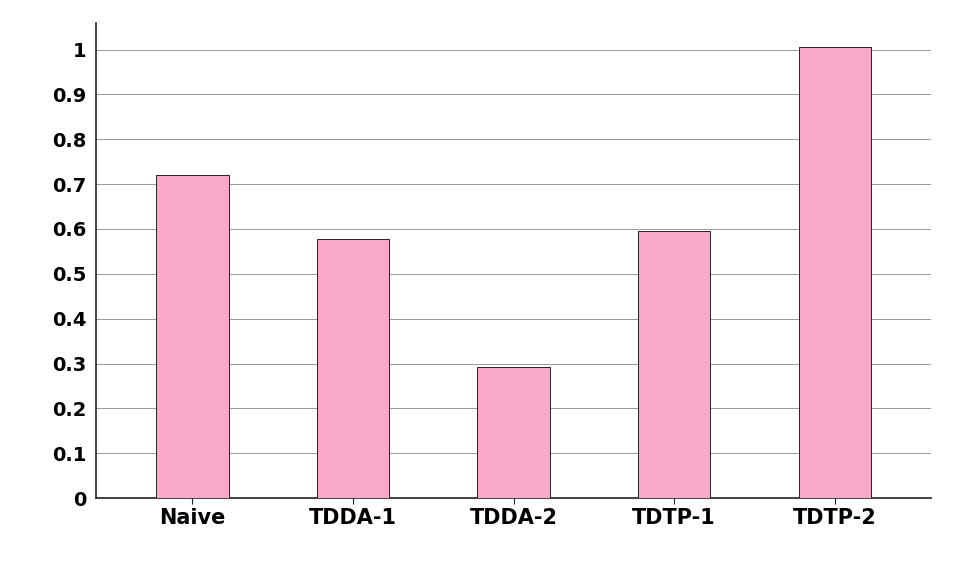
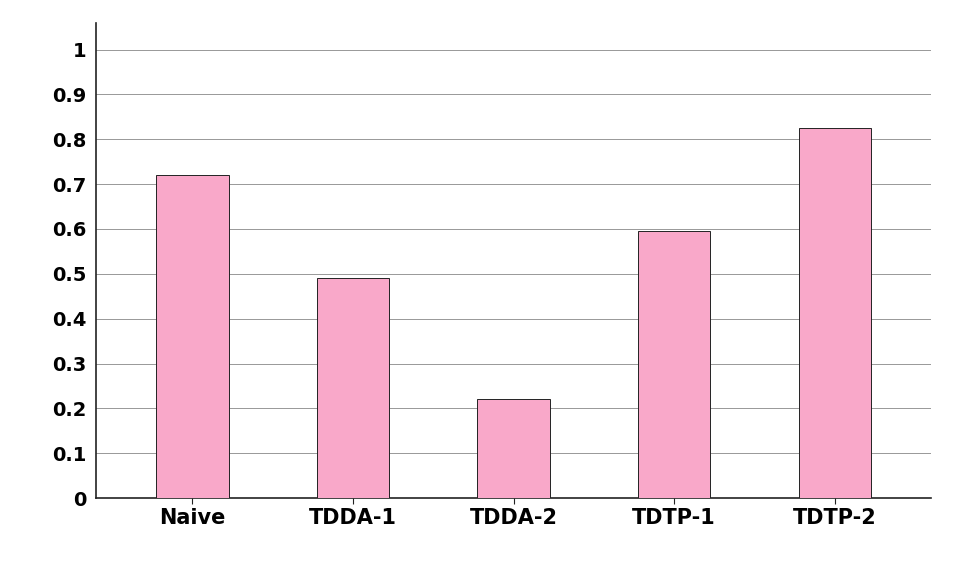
TDDA-1: 0.577 -> 0.490
TDDA-2: 0.293 -> 0.220
TDTP-2: 1.005 -> 0.825
